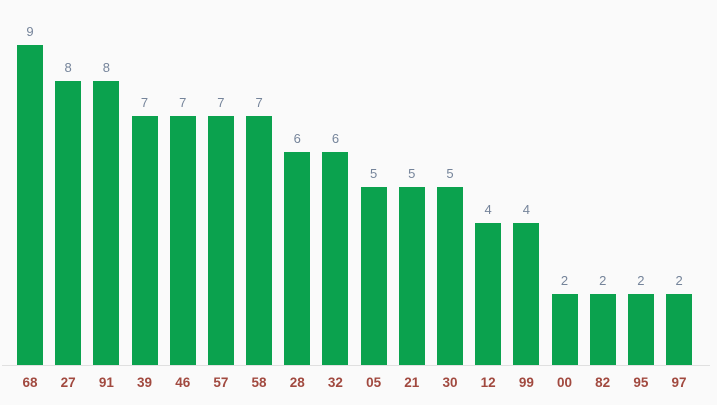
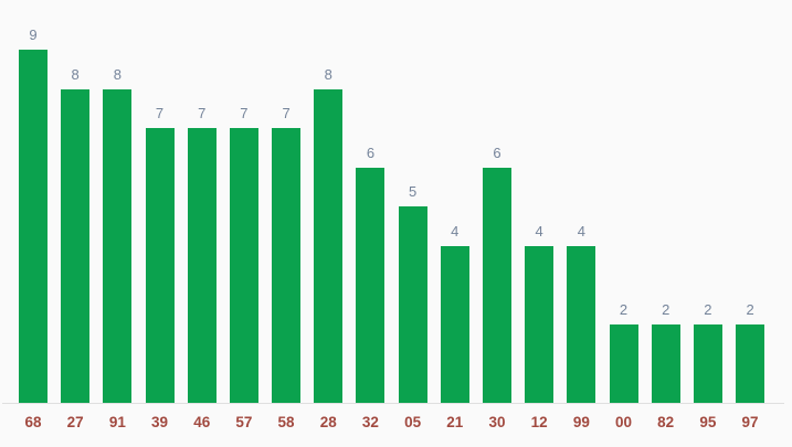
28: 6 -> 8
21: 5 -> 4
30: 5 -> 6
